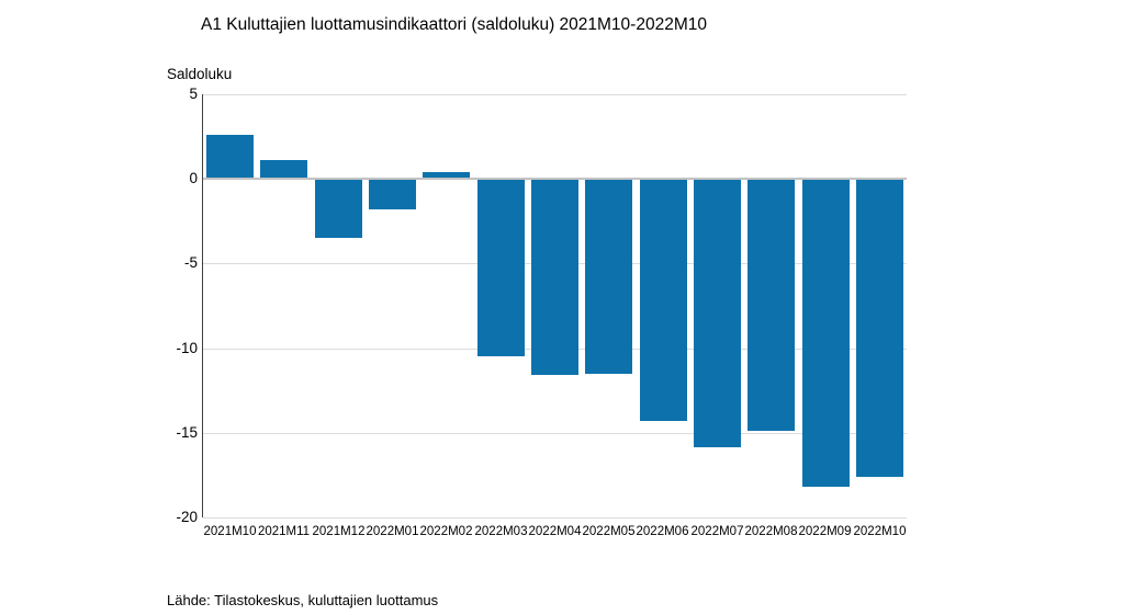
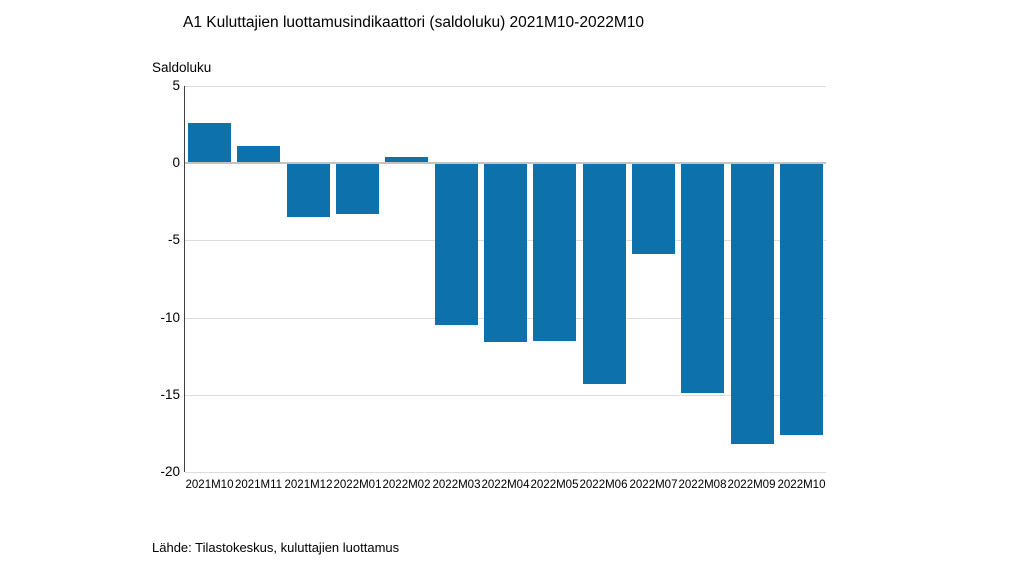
2022M01: -1.8 -> -3.3
2022M07: -15.9 -> -5.9
